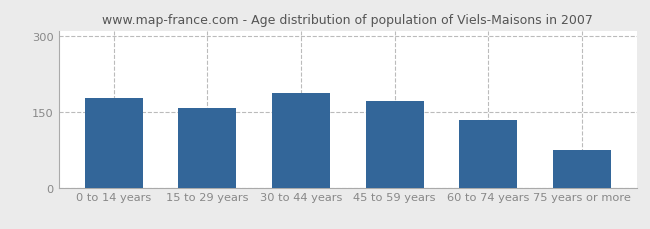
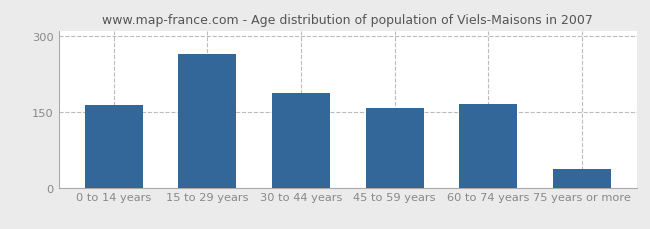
0 to 14 years: 178 -> 164
15 to 29 years: 157 -> 264
45 to 59 years: 172 -> 158
60 to 74 years: 133 -> 166
75 years or more: 75 -> 36
